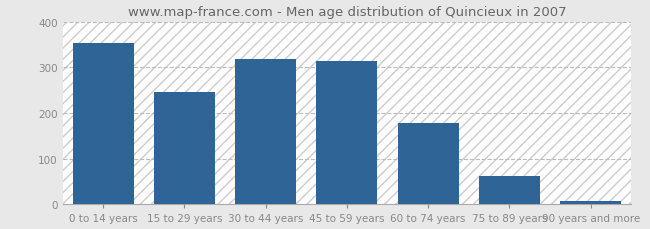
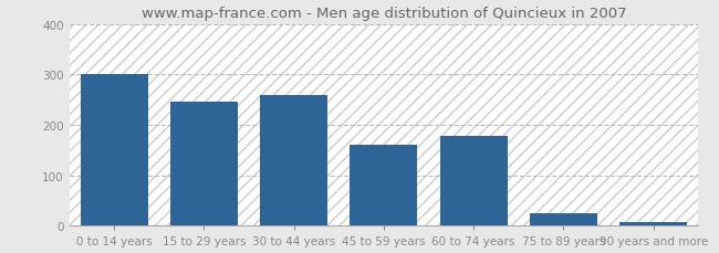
0 to 14 years: 354 -> 300
30 to 44 years: 318 -> 260
45 to 59 years: 313 -> 160
75 to 89 years: 63 -> 25
